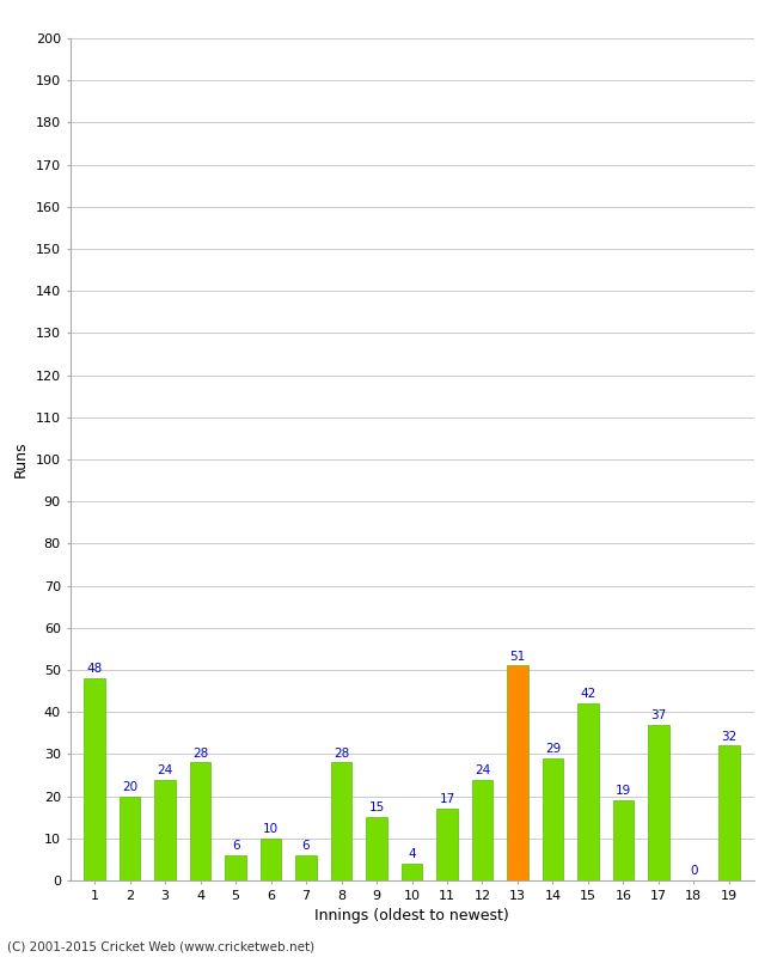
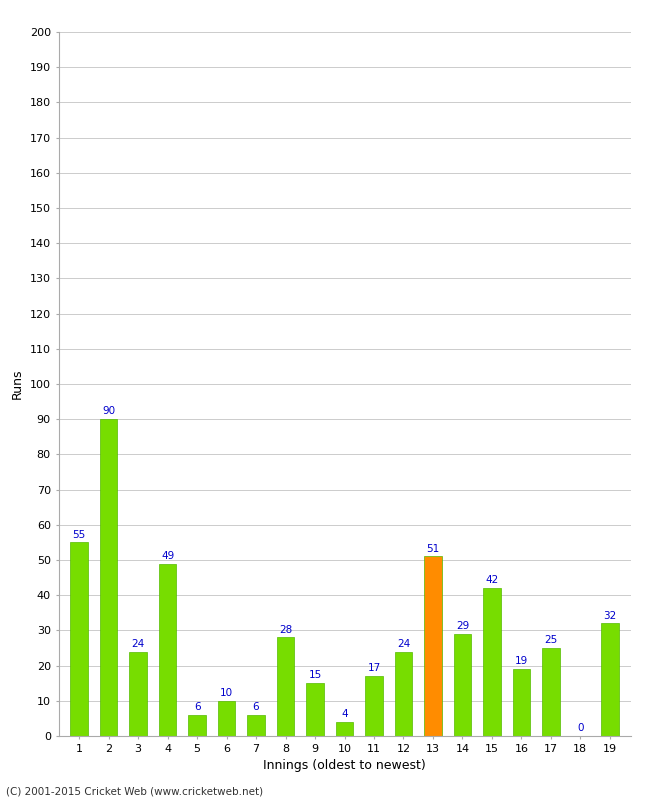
1: 48 -> 55
2: 20 -> 90
4: 28 -> 49
17: 37 -> 25
